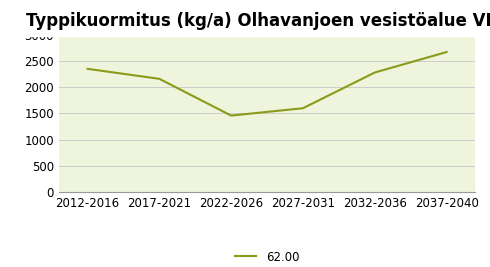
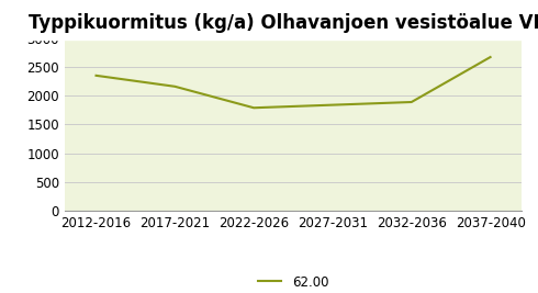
2022-2026: 1460 -> 1790
2027-2031: 1600 -> 1840
2032-2036: 2280 -> 1890
